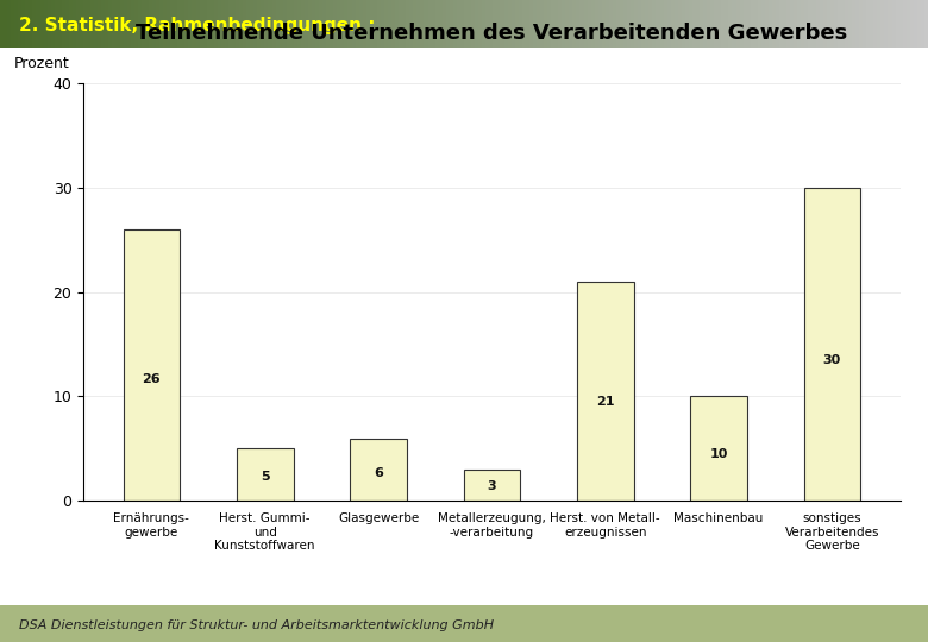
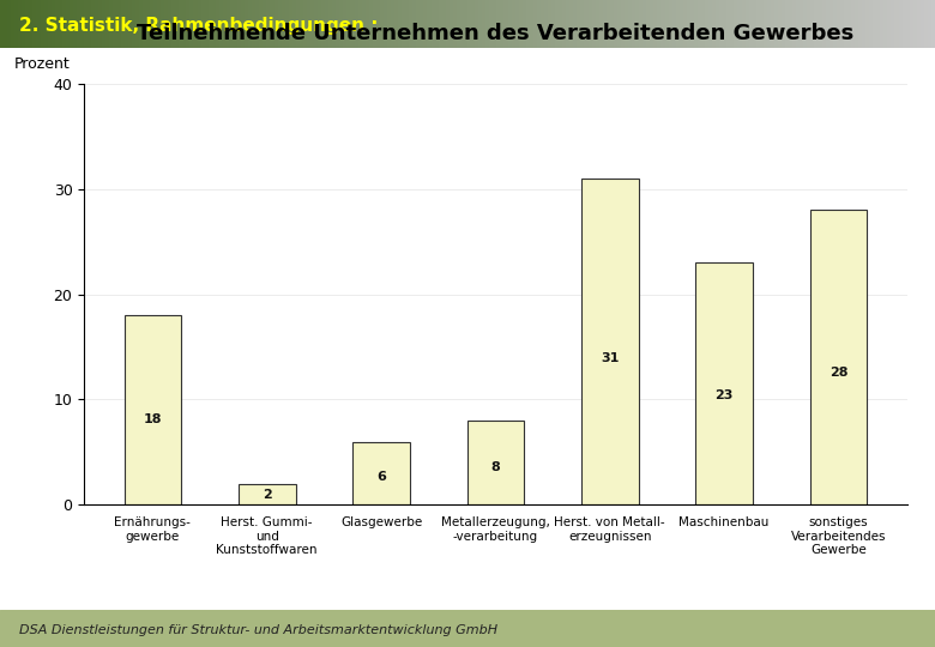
Ernährungs- gewerbe: 26 -> 18
Herst. Gummi- und Kunststoffwaren: 5 -> 2
Metallerzeugung, -verarbeitung: 3 -> 8
Herst. von Metall- erzeugnissen: 21 -> 31
Maschinenbau: 10 -> 23
sonstiges Verarbeitendes Gewerbe: 30 -> 28
